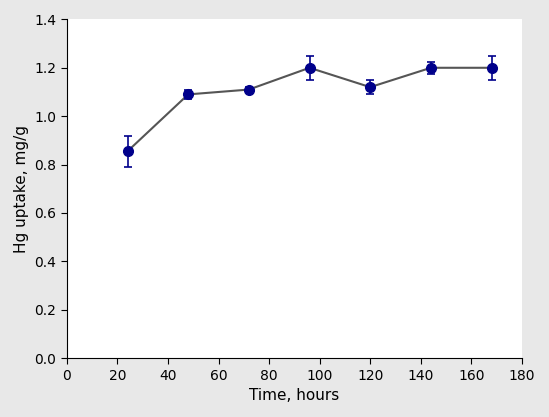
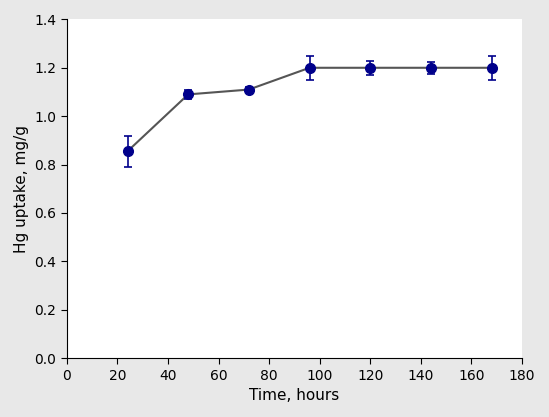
120: 1.120 -> 1.200
